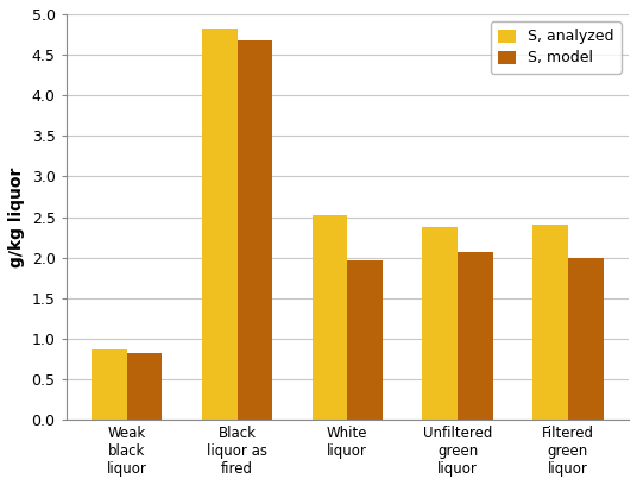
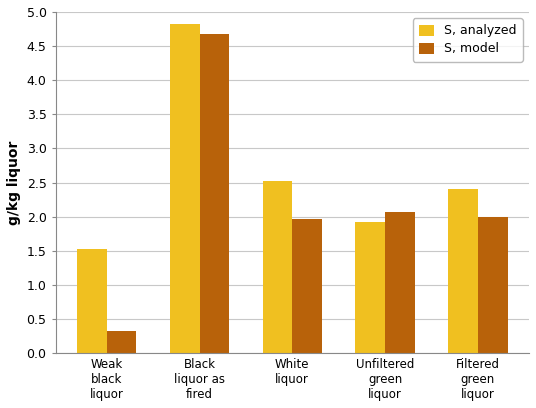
S, analyzed/Weak black liquor: 0.86 -> 1.52
S, model/Weak black liquor: 0.82 -> 0.32
S, analyzed/Unfiltered green liquor: 2.38 -> 1.92
